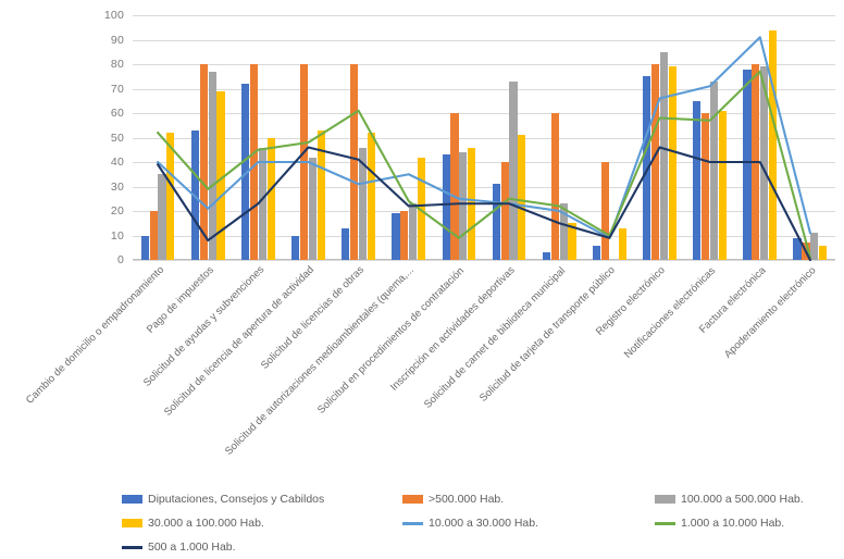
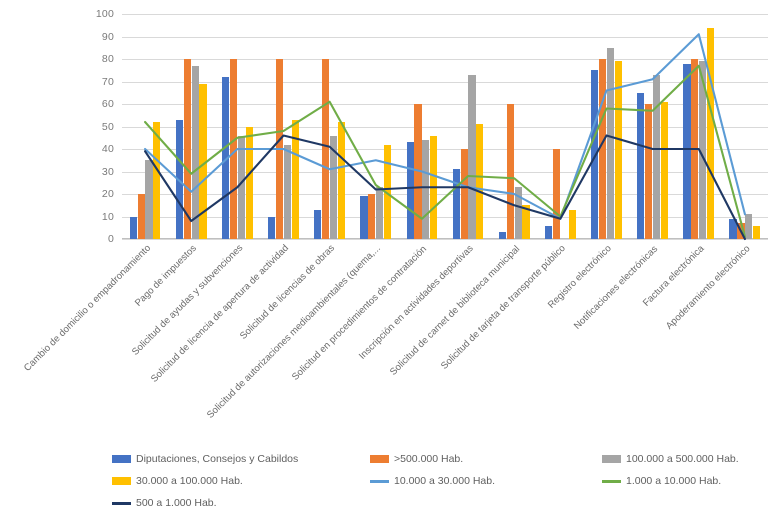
10.000 a 30.000 Hab./Solicitud en procedimientos de contratación: 25 -> 30
1.000 a 10.000 Hab./Inscripción en actividades deportivas: 25 -> 28
1.000 a 10.000 Hab./Solicitud de carnet de biblioteca municipal: 22 -> 27
